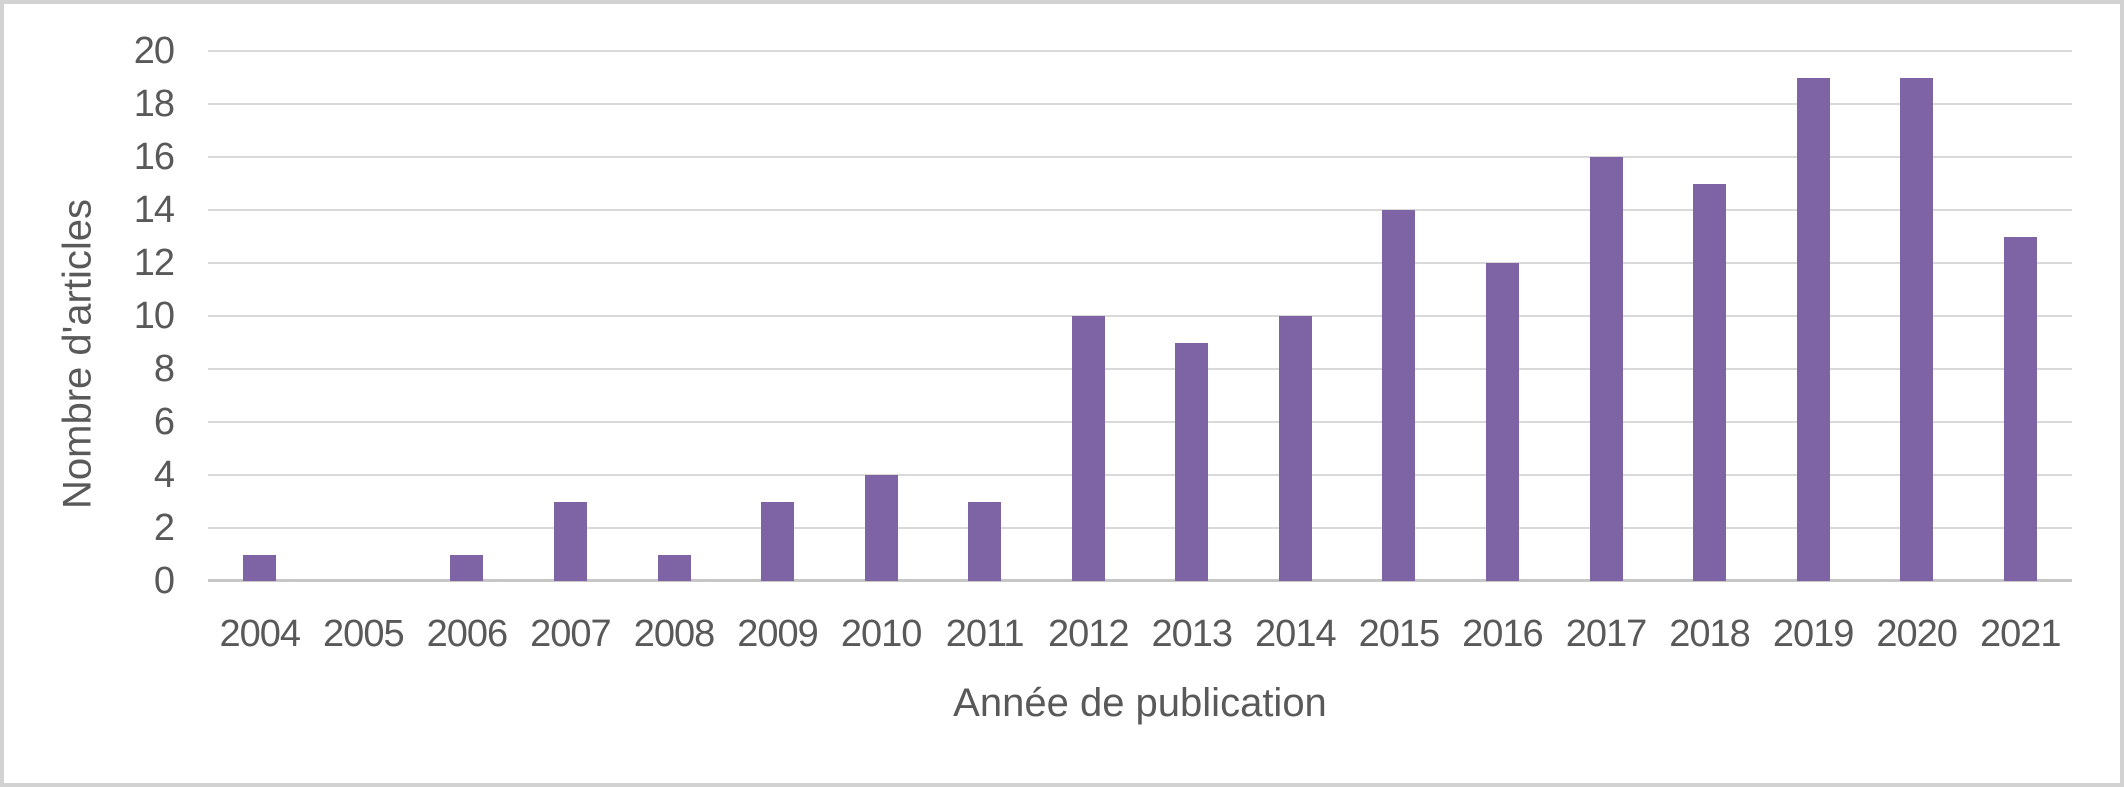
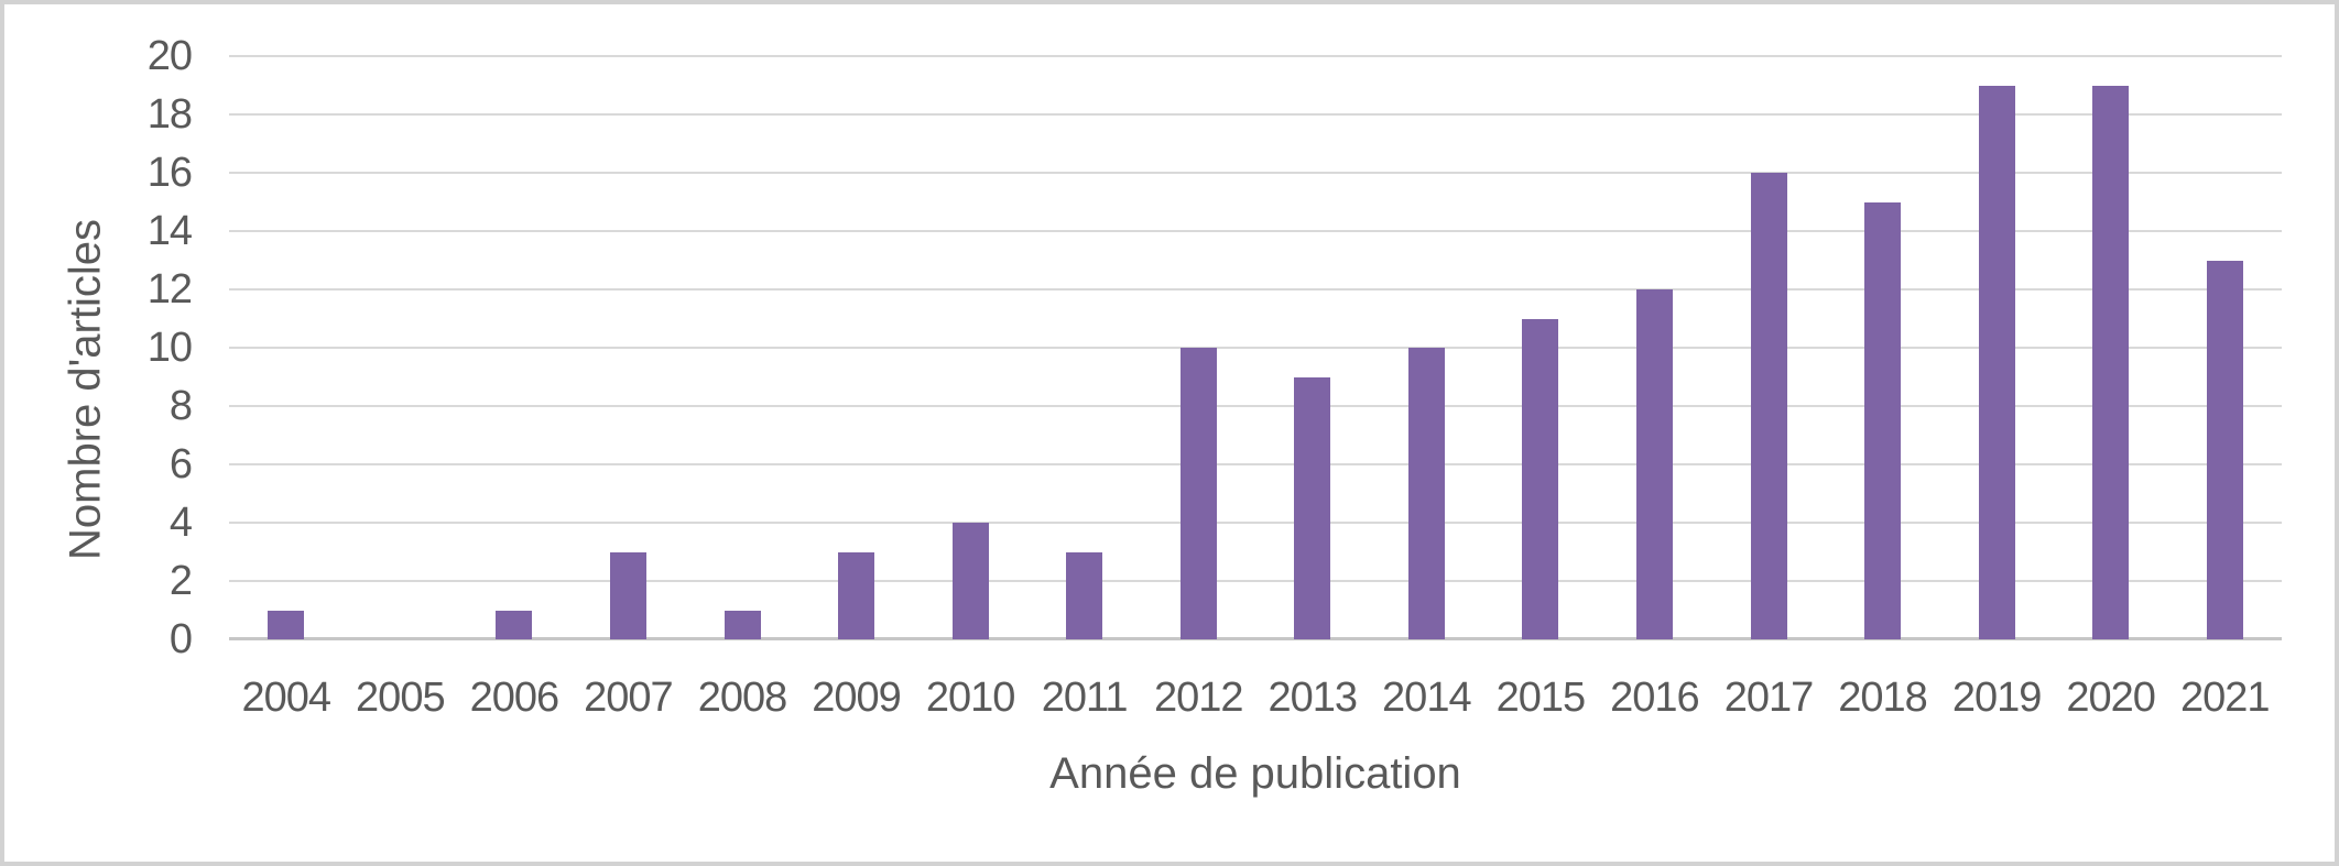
2015: 14 -> 11
